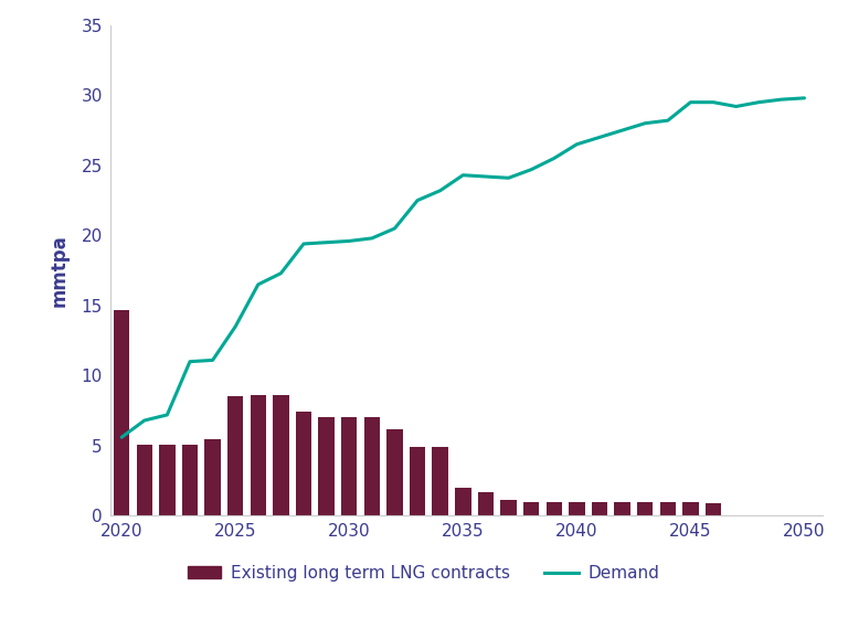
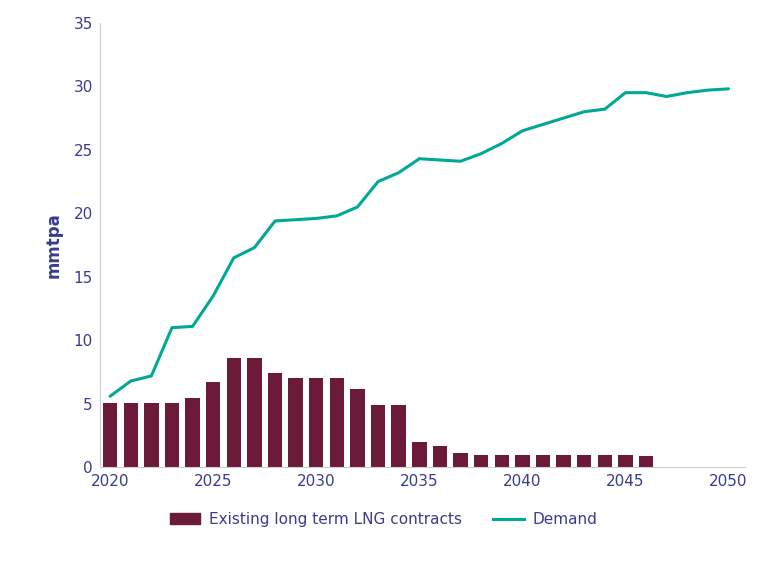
Existing long term LNG contracts/2020: 14.7 -> 5.1
Existing long term LNG contracts/2025: 8.5 -> 6.7
